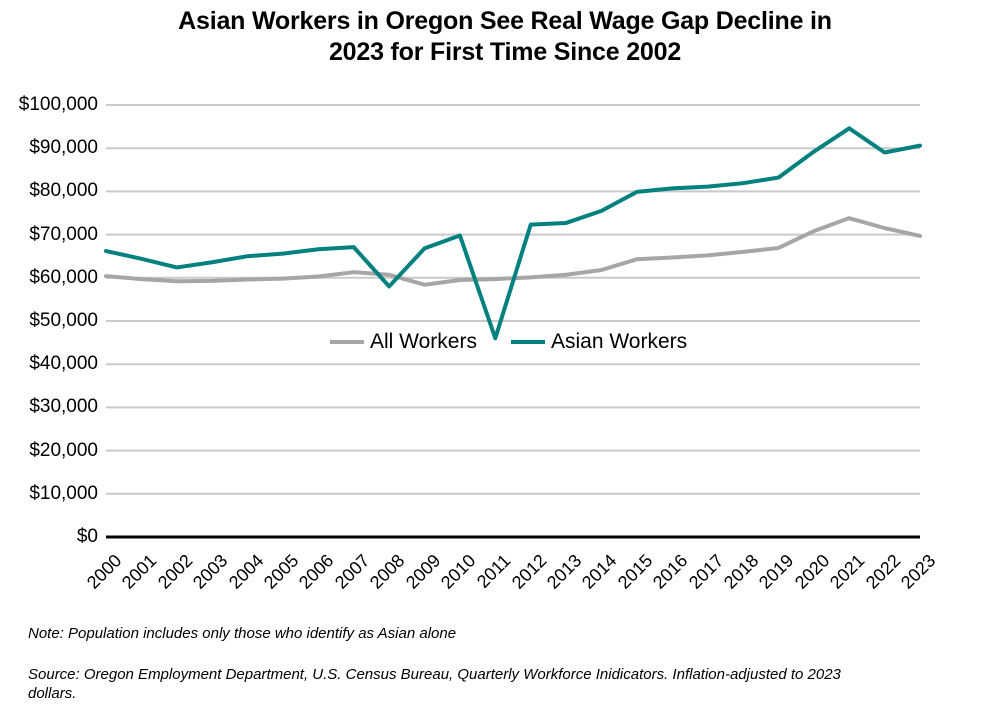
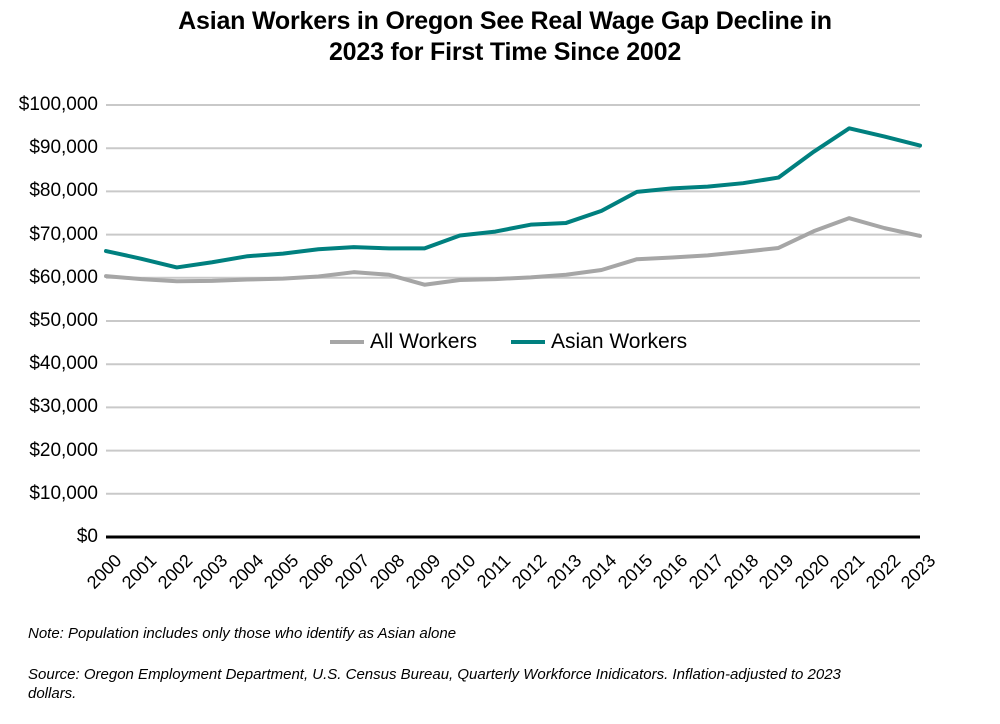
Asian Workers/2008: $58000 -> $67000
Asian Workers/2011: $46000 -> $71000
Asian Workers/2022: $89000 -> $93000
